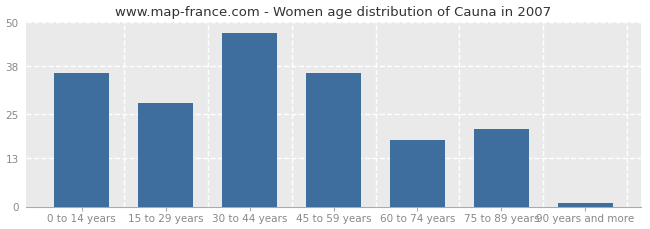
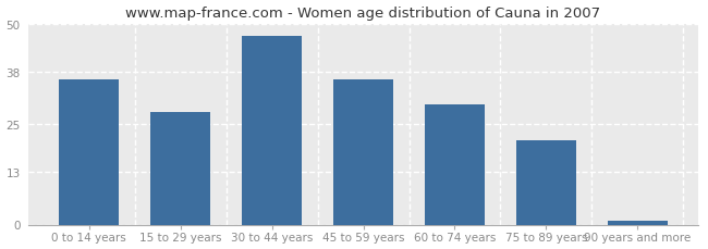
60 to 74 years: 18 -> 30
